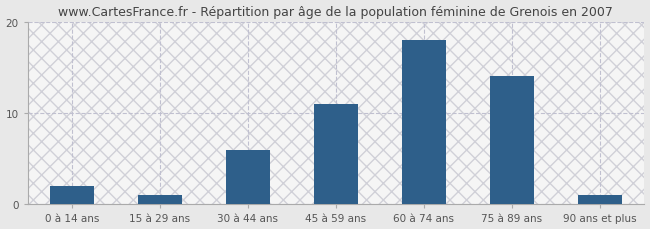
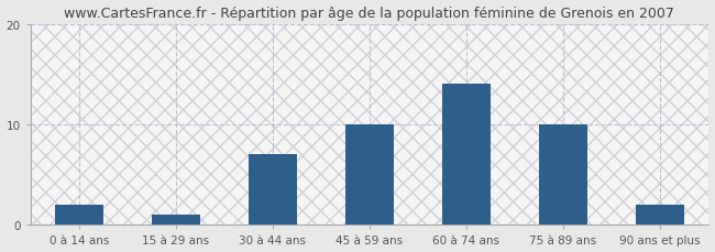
30 à 44 ans: 6 -> 7
45 à 59 ans: 11 -> 10
60 à 74 ans: 18 -> 14
75 à 89 ans: 14 -> 10
90 ans et plus: 1 -> 2
